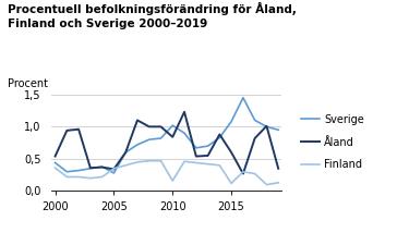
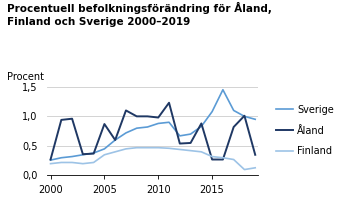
Sverige/2000: 0,44 -> 0,26
Åland/2000: 0,54 -> 0,27
Finland/2000: 0,36 -> 0,20
Sverige/2005: 0,28 -> 0,45
Åland/2005: 0,34 -> 0,87
Sverige/2010: 1,02 -> 0,88
Åland/2010: 0,84 -> 0,98
Finland/2010: 0,16 -> 0,47
Åland/2015: 0,60 -> 0,27
Finland/2015: 0,12 -> 0,32
